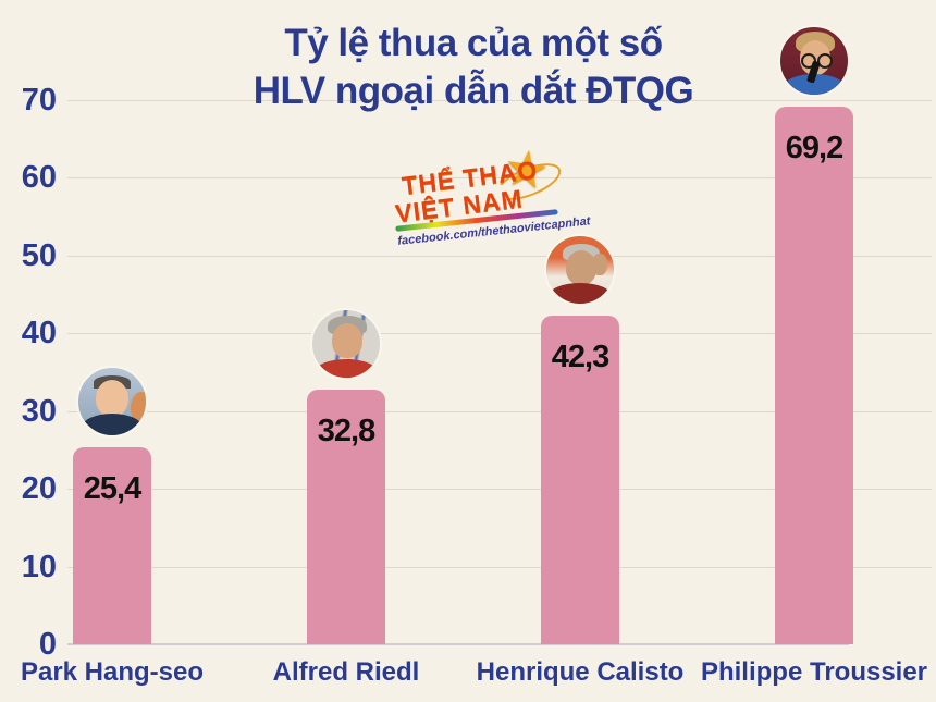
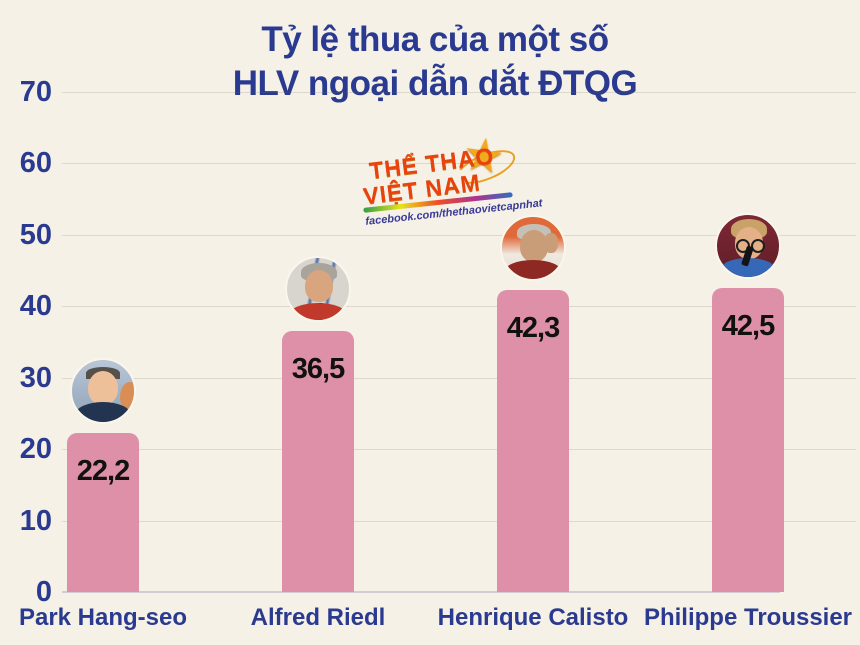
Park Hang-seo: 25,4 -> 22,2
Alfred Riedl: 32,8 -> 36,5
Philippe Troussier: 69,2 -> 42,5
